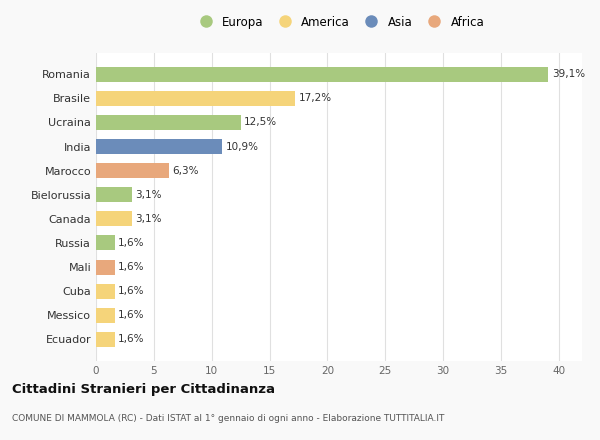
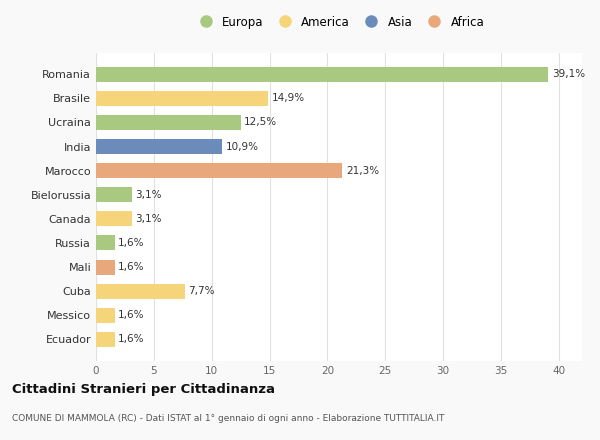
Brasile: 17,2% -> 14,9%
Marocco: 6,3% -> 21,3%
Cuba: 1,6% -> 7,7%
